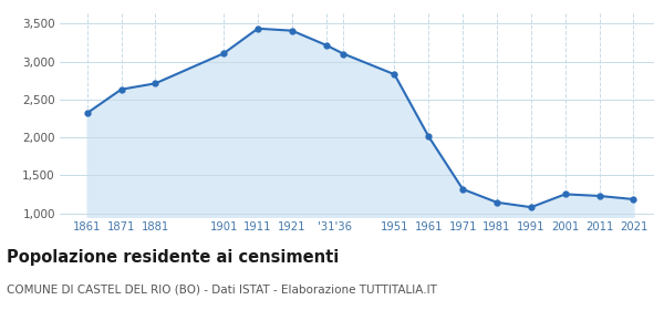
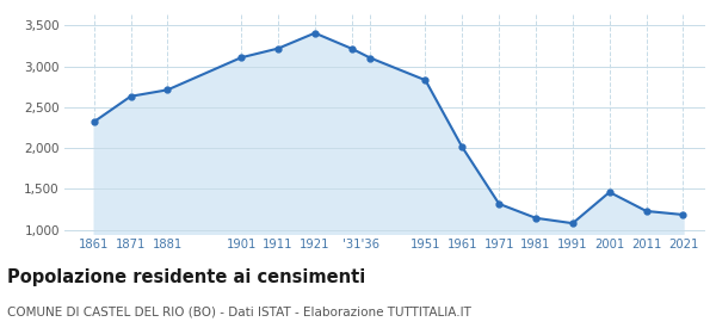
1911: 3,440 -> 3,220
2001: 1,250 -> 1,460
